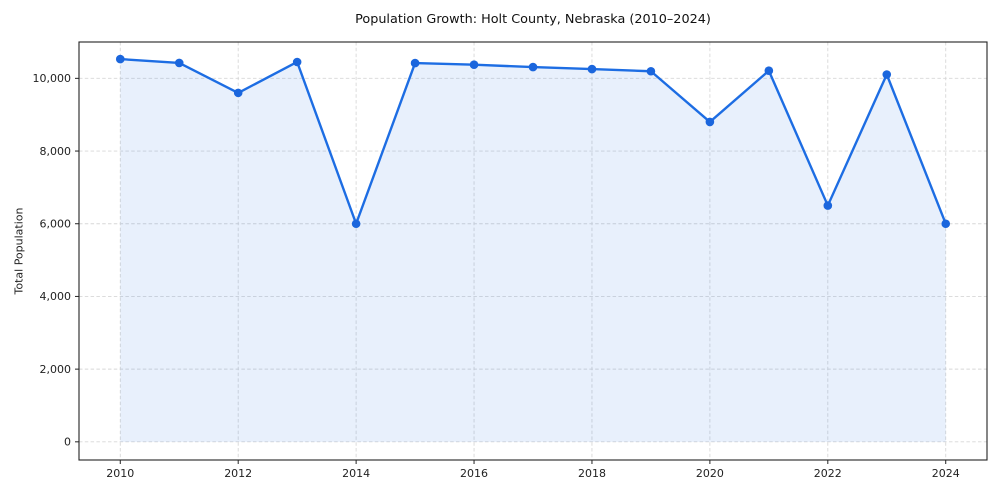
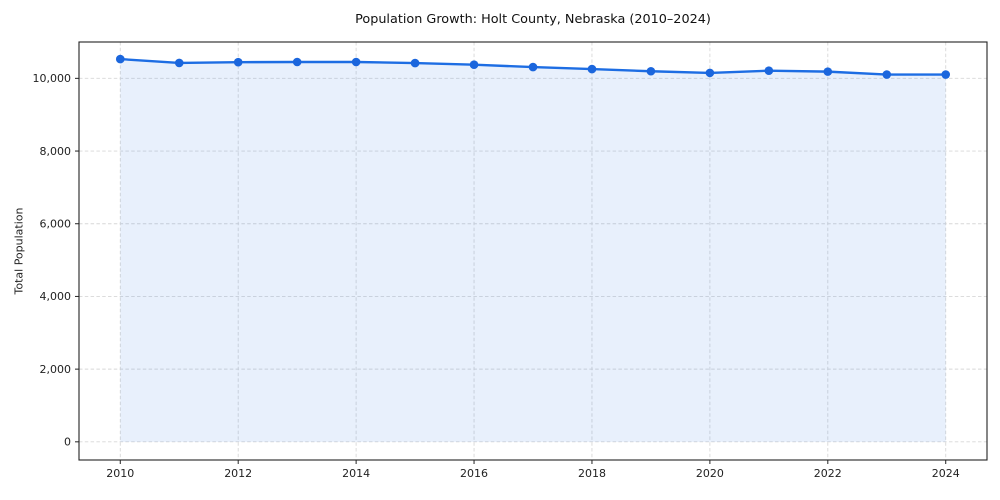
2012: 9600 -> 10400
2014: 6000 -> 10400
2020: 8800 -> 10200
2022: 6500 -> 10200
2024: 6000 -> 10100
